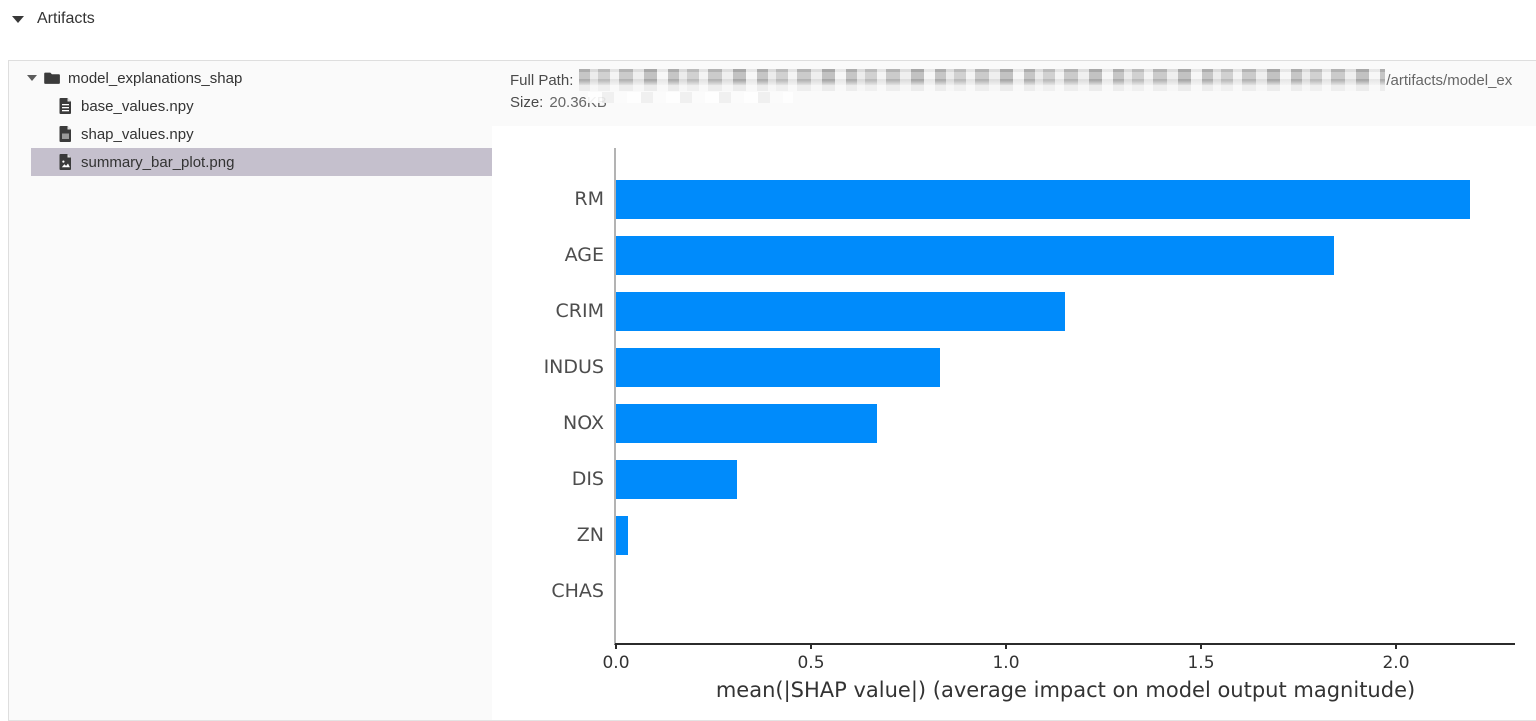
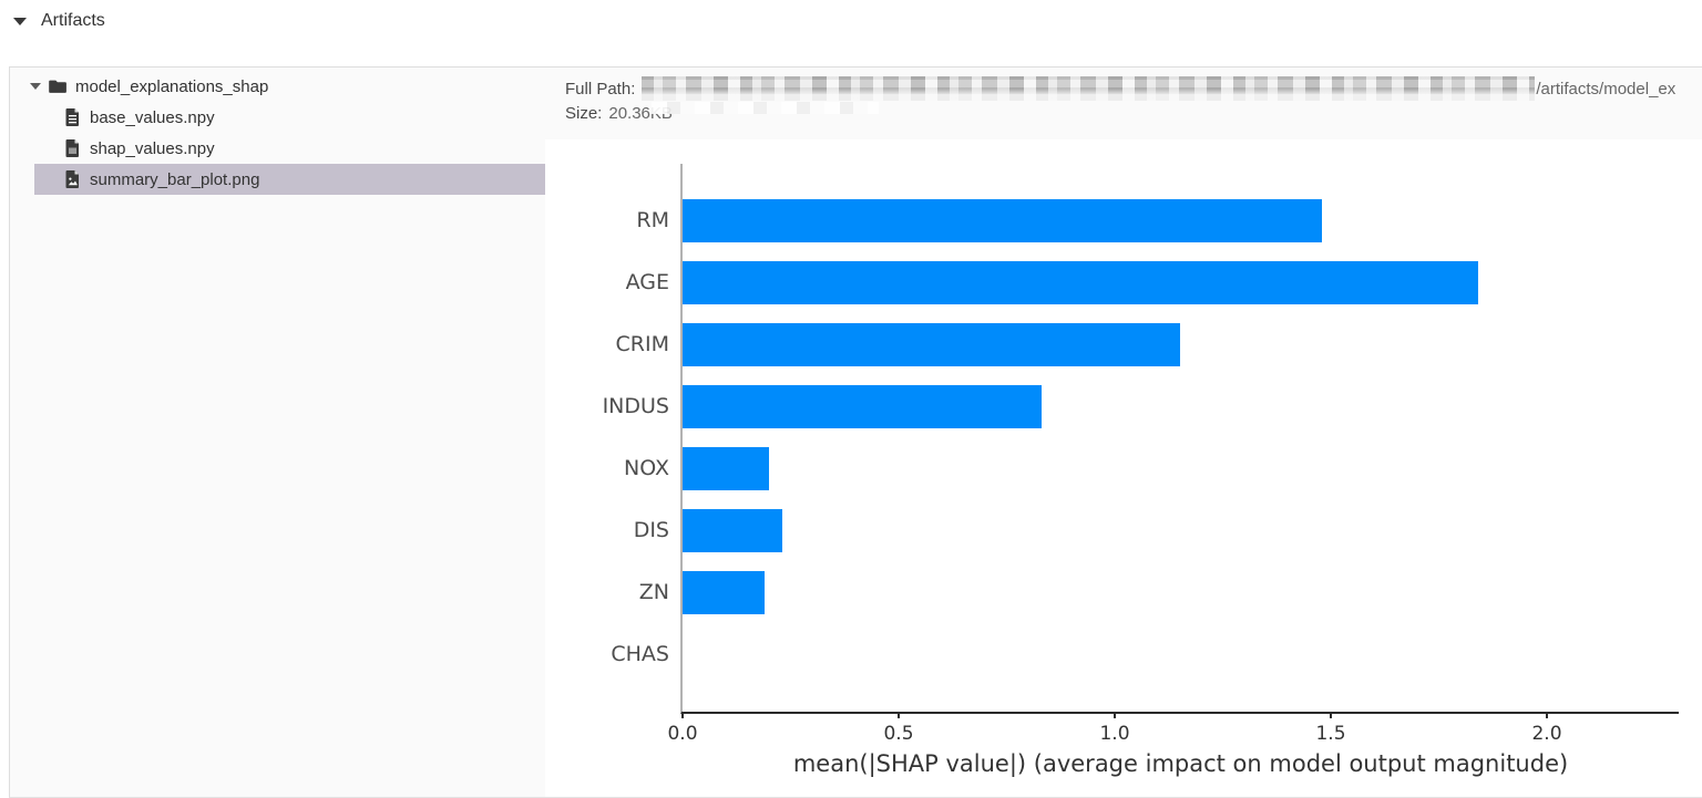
RM: 2.19 -> 1.48
NOX: 0.67 -> 0.20
DIS: 0.31 -> 0.23
ZN: 0.03 -> 0.19
